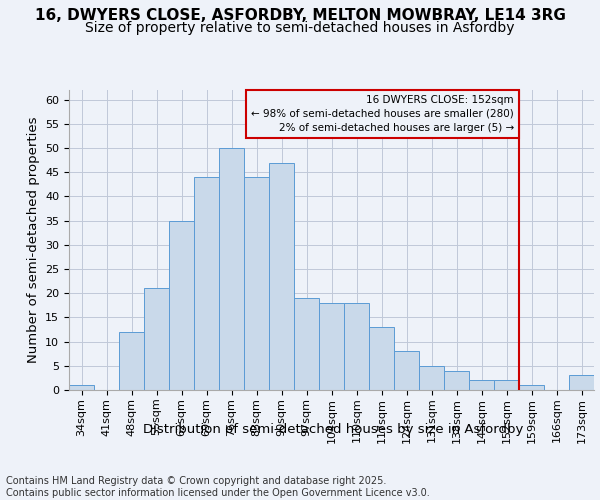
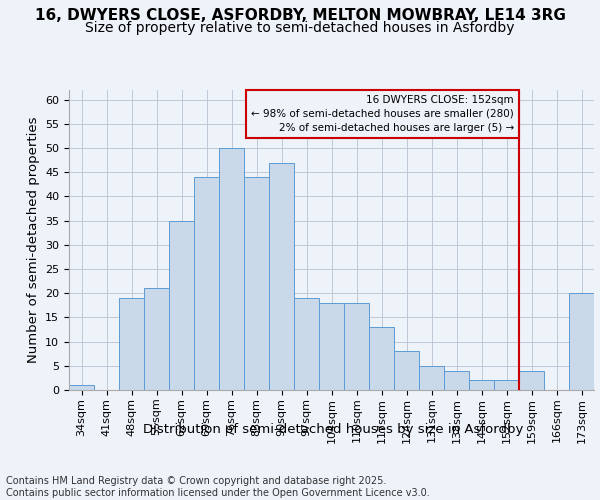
48sqm: 12 -> 19
159sqm: 1 -> 4
173sqm: 3 -> 20
